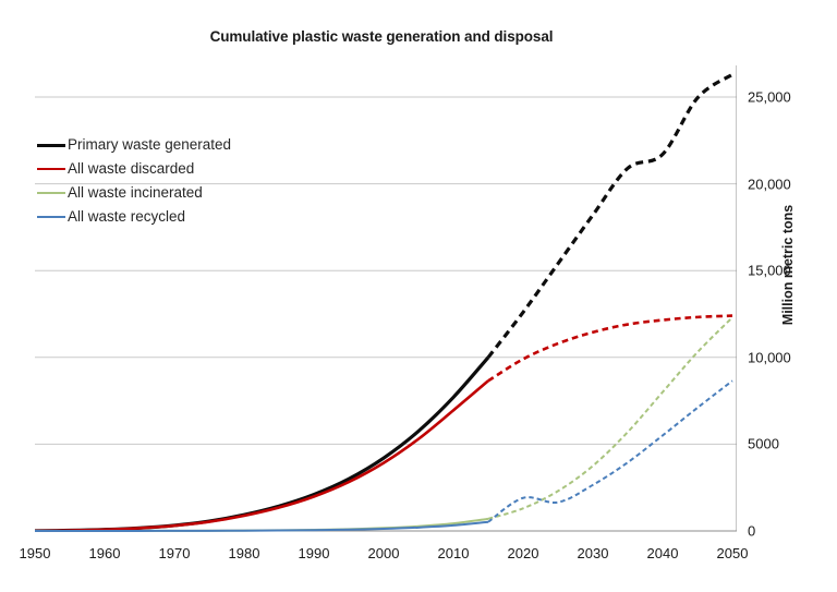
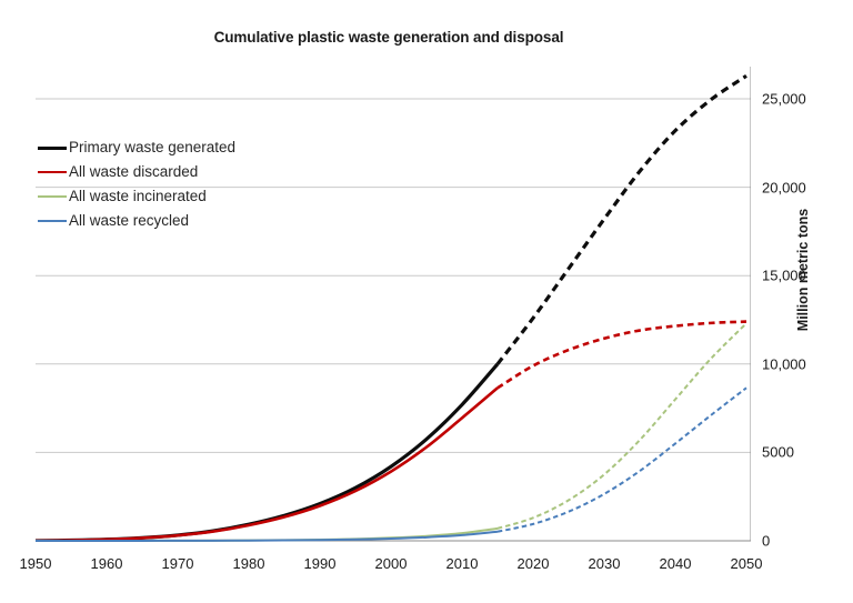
All waste recycled/2020: 1900 -> 1000
Primary waste generated/2040: 21700 -> 23200
